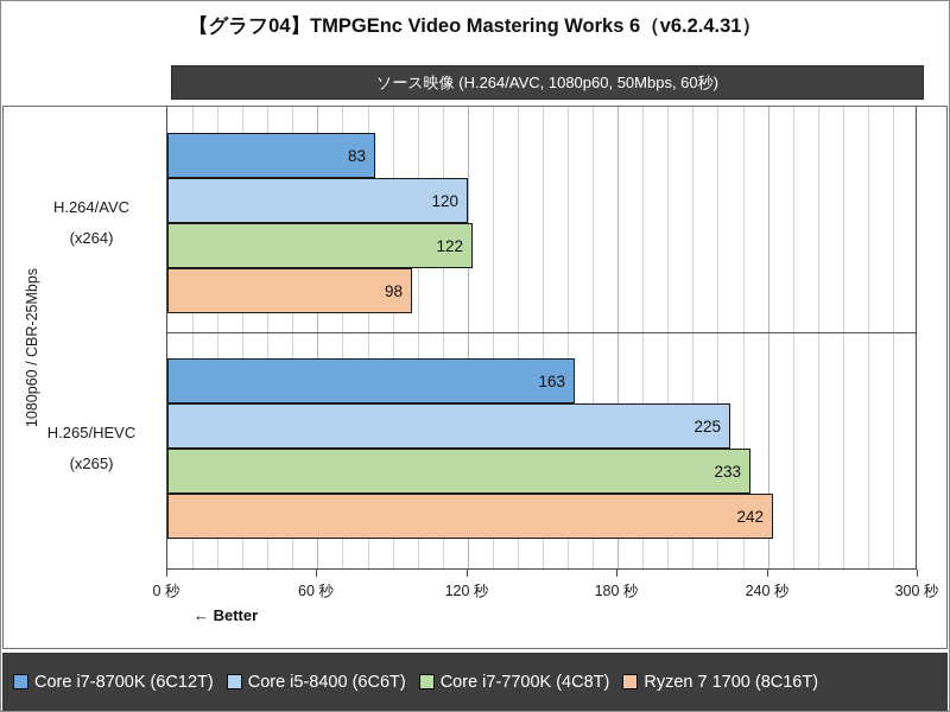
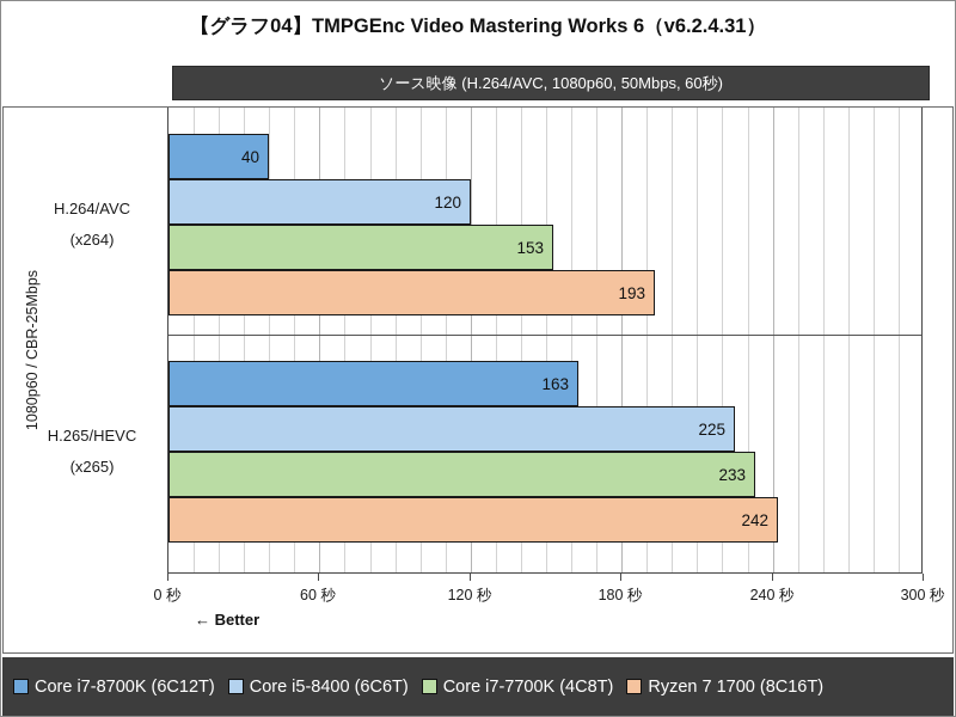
Core i7-8700K (6C12T)/H.264/AVC (x264): 83 -> 40
Core i7-7700K (4C8T)/H.264/AVC (x264): 122 -> 153
Ryzen 7 1700 (8C16T)/H.264/AVC (x264): 98 -> 193
